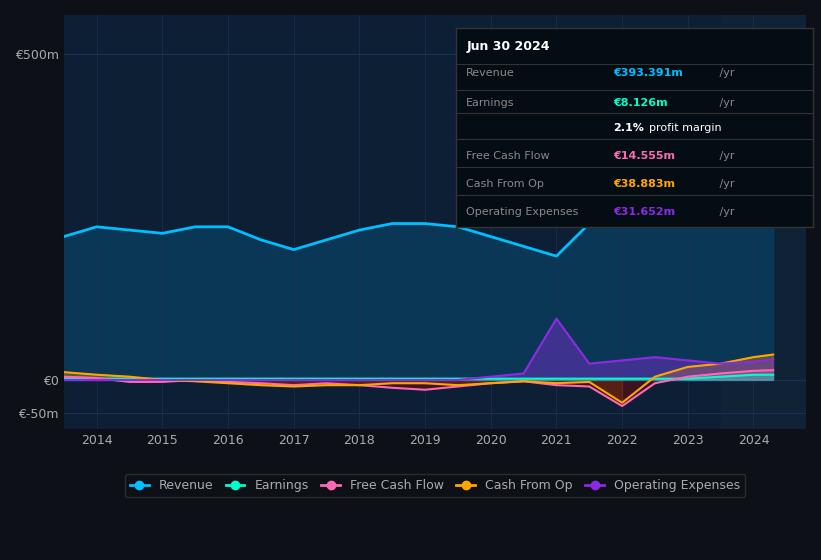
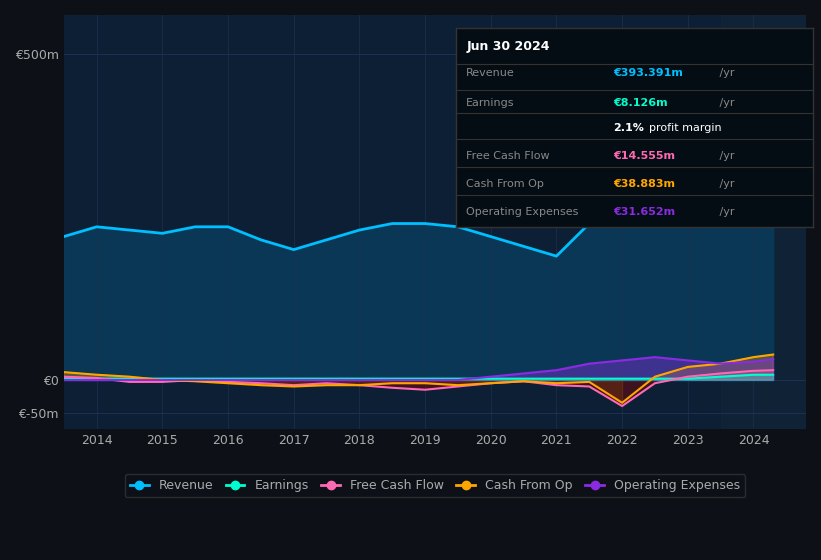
Operating Expenses/2021: €94m -> €15m
